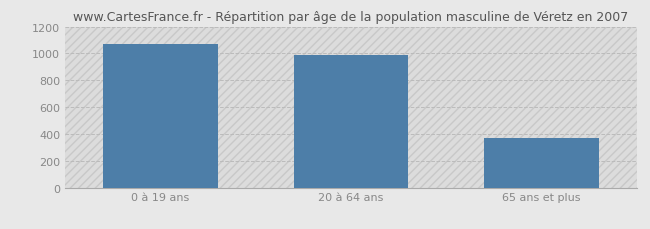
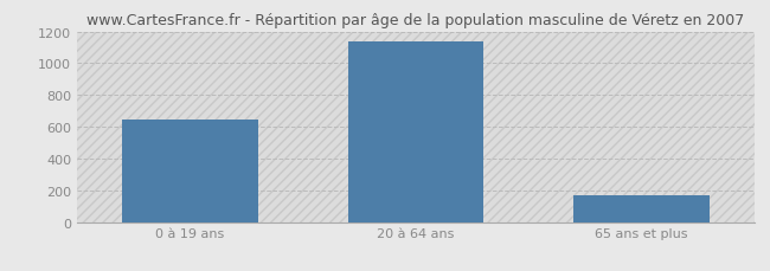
0 à 19 ans: 1070 -> 640
20 à 64 ans: 990 -> 1140
65 ans et plus: 370 -> 170
